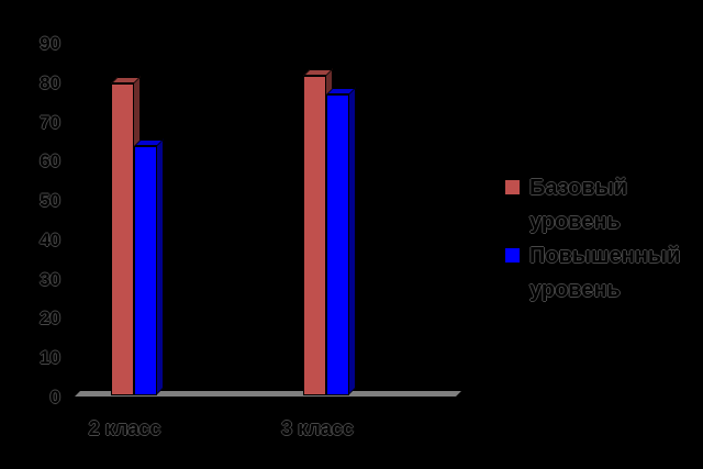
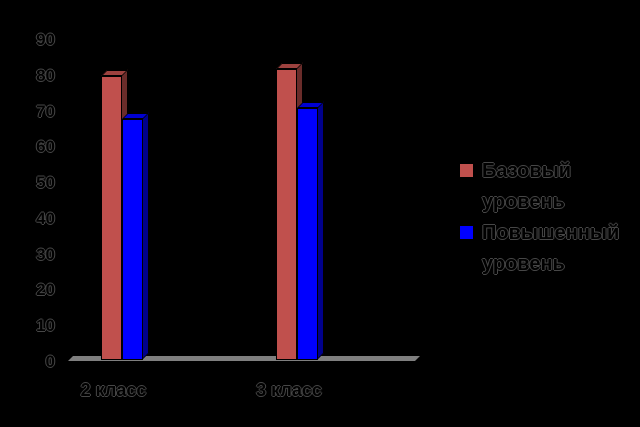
Повышенный уровень/2 класс: 64 -> 68
Повышенный уровень/3 класс: 77 -> 71
